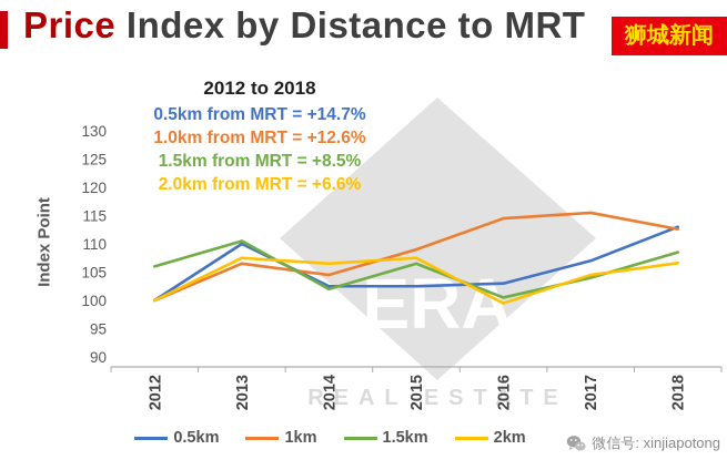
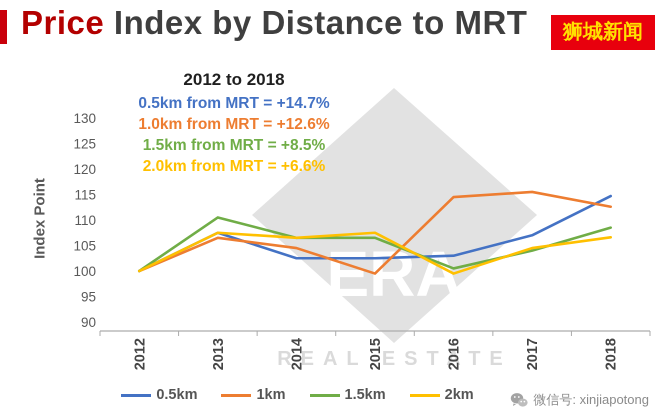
1.5km/2012: 106 -> 100
0.5km/2013: 110 -> 108
1.5km/2014: 102 -> 106
1km/2015: 109 -> 100
0.5km/2018: 113 -> 115
